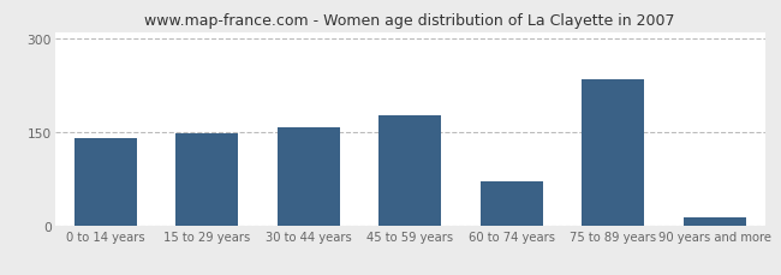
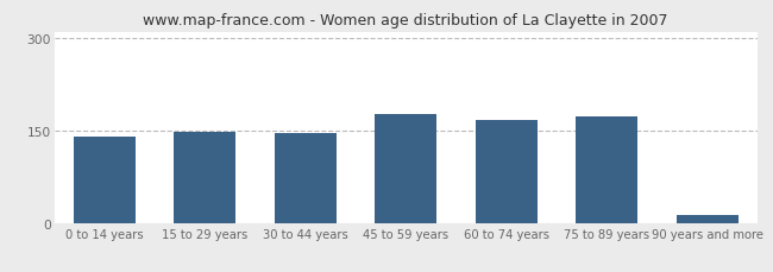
30 to 44 years: 158 -> 146
60 to 74 years: 70 -> 167
75 to 89 years: 234 -> 172
